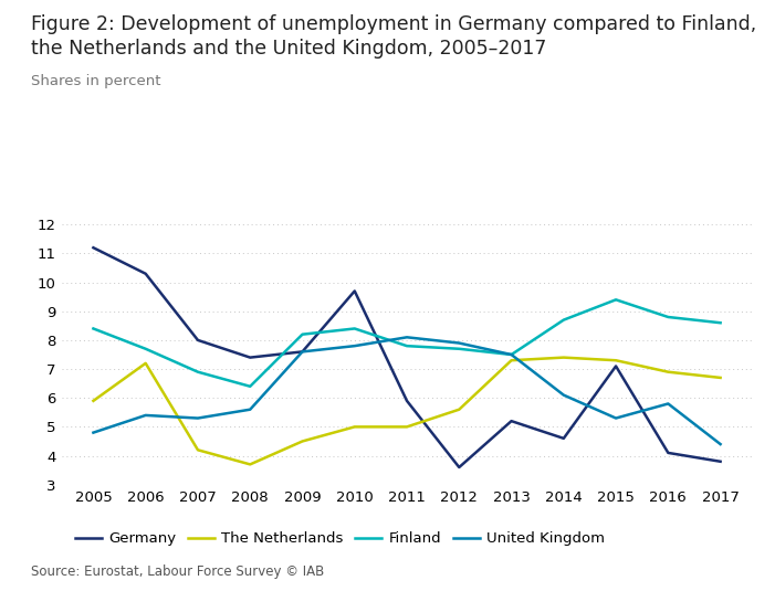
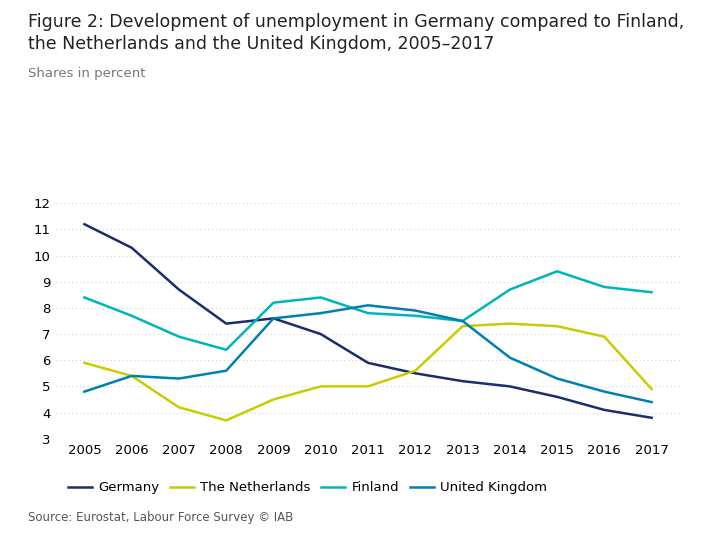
The Netherlands/2006: 7.2 -> 5.4
Germany/2007: 8.0 -> 8.7
Germany/2010: 9.7 -> 7.0
Germany/2012: 3.6 -> 5.5
Germany/2014: 4.6 -> 5.0
Germany/2015: 7.1 -> 4.6
United Kingdom/2016: 5.8 -> 4.8
The Netherlands/2017: 6.7 -> 4.9
